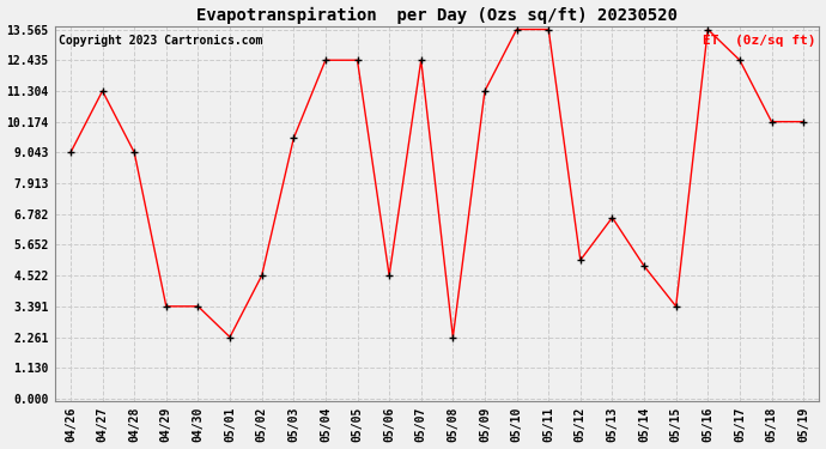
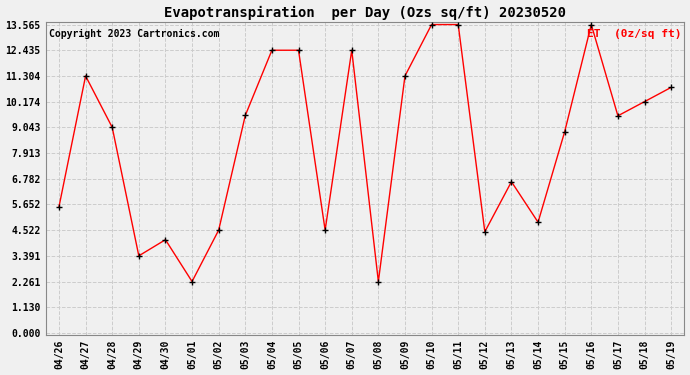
04/26: 9.04 -> 5.55
04/30: 3.39 -> 4.10
05/12: 5.09 -> 4.45
05/15: 3.39 -> 8.85
05/17: 12.44 -> 9.55
05/19: 10.17 -> 10.80
